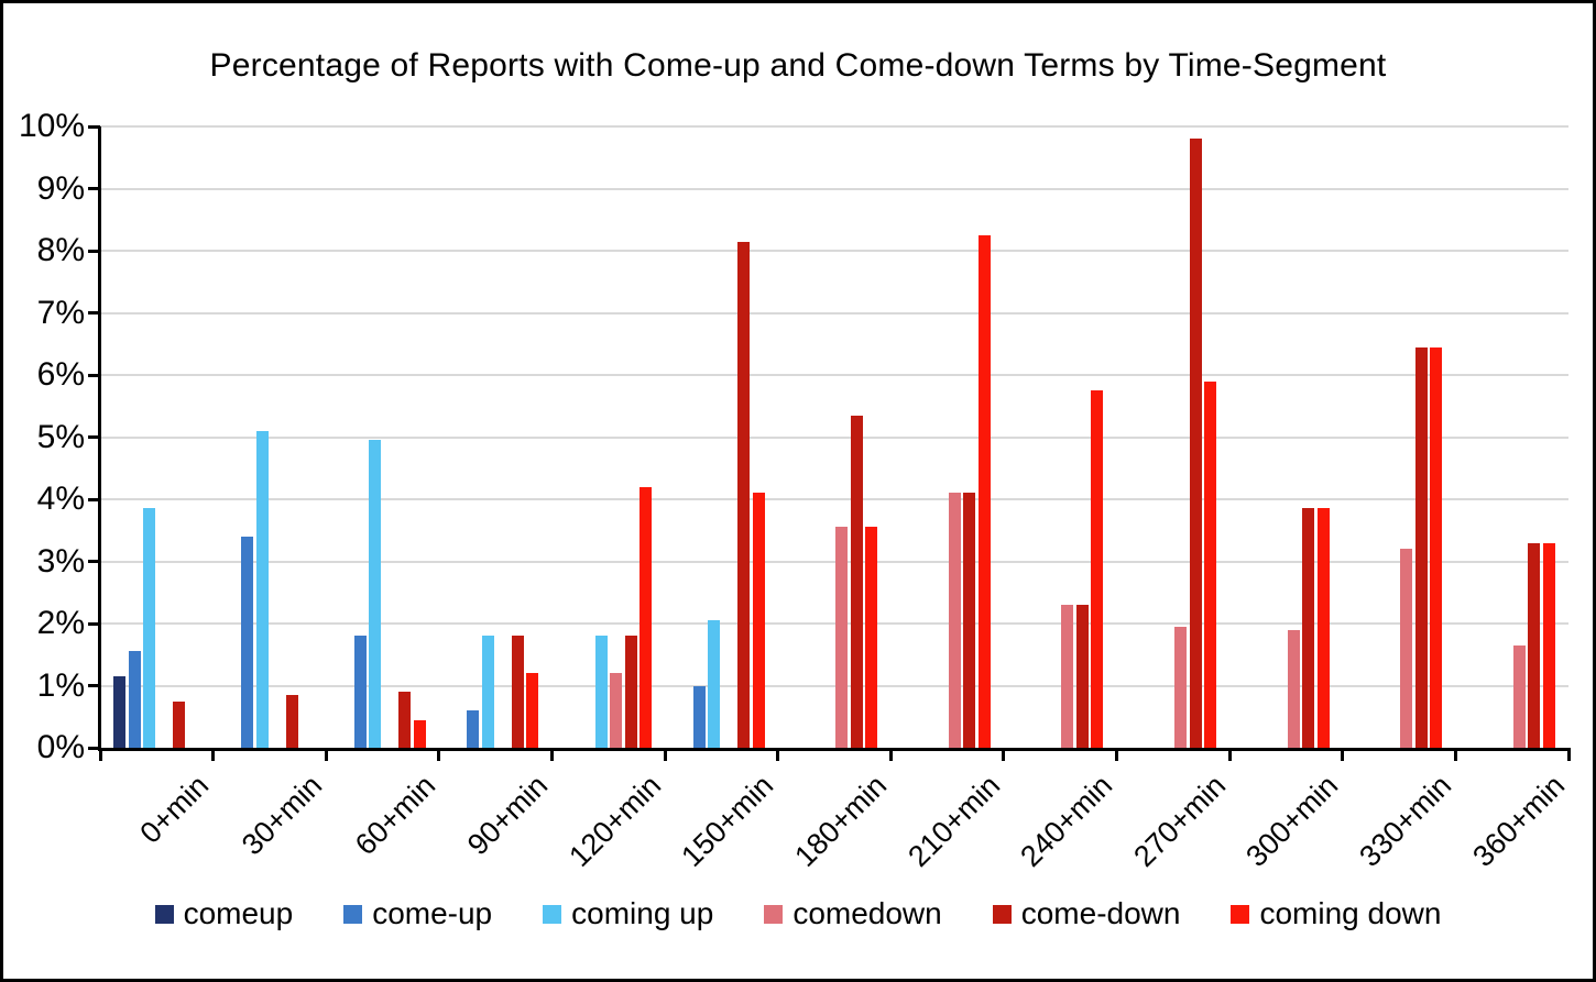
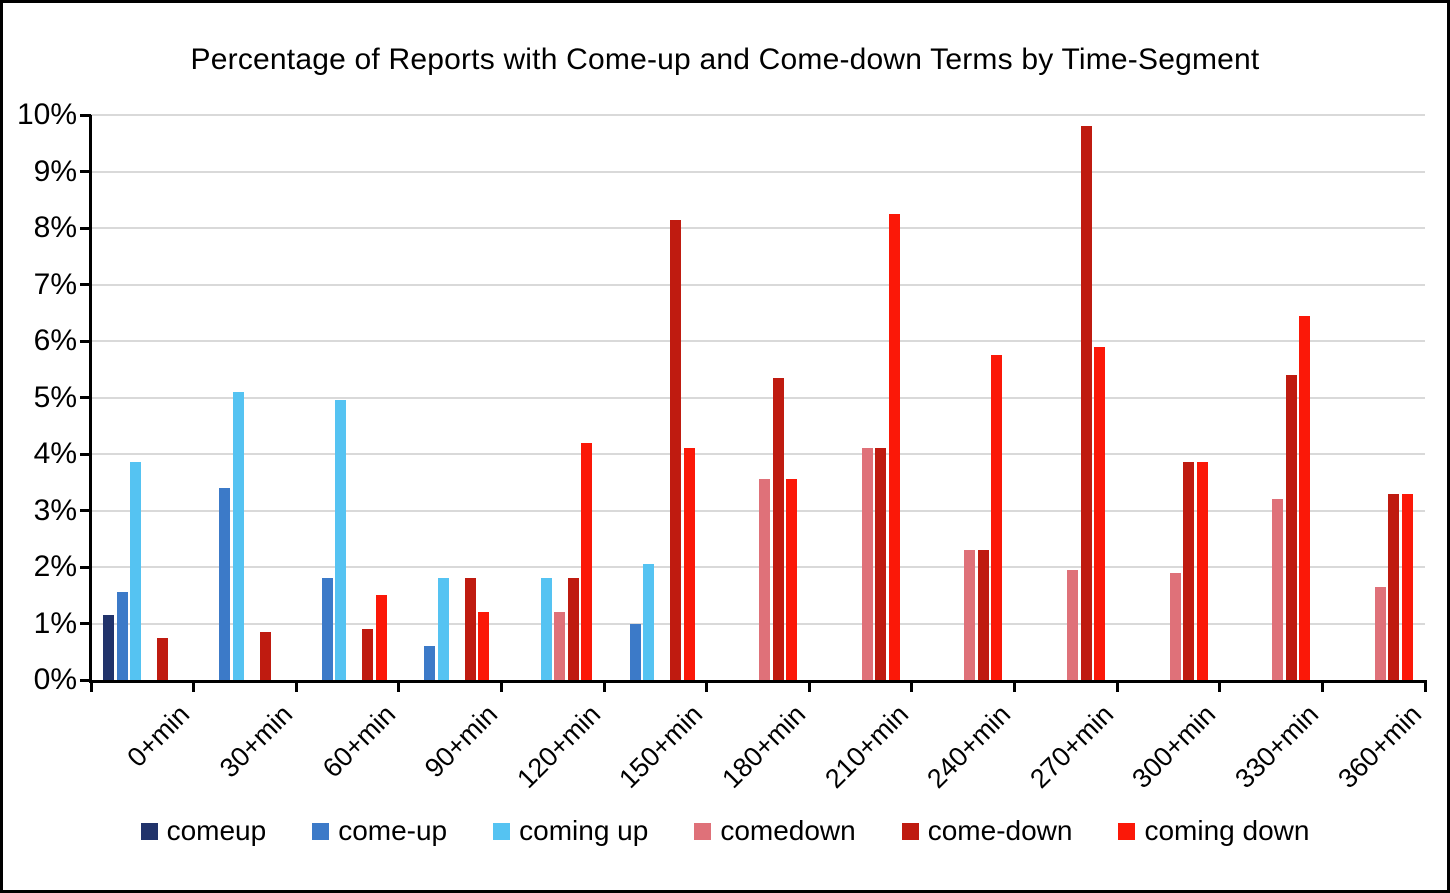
coming down/60+min: 0.5% -> 1.5%
come-down/330+min: 6.5% -> 5.4%
